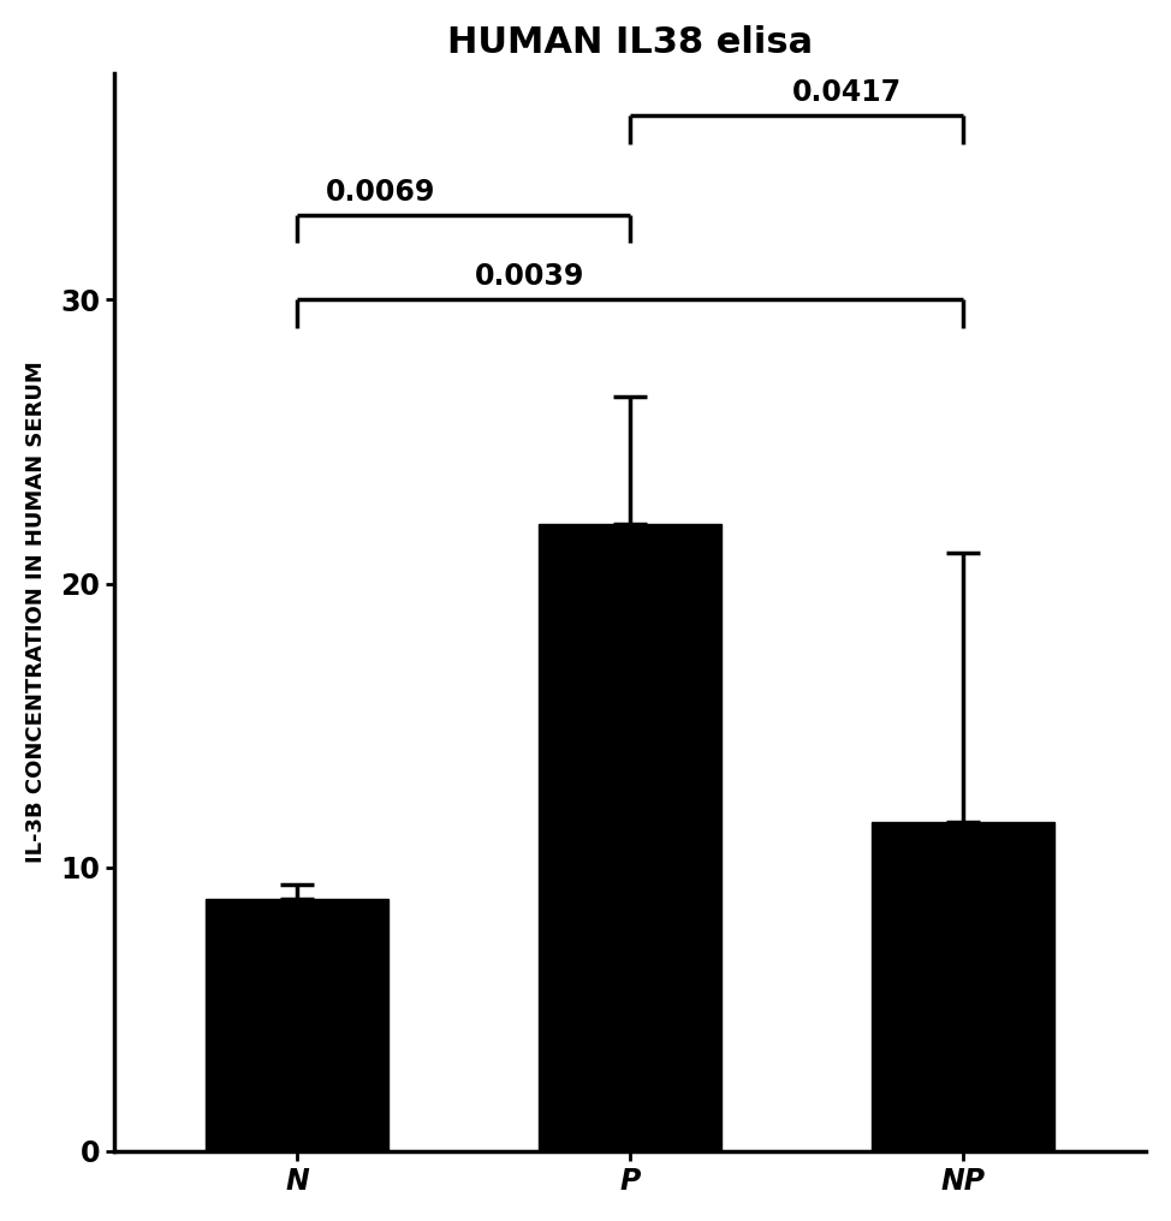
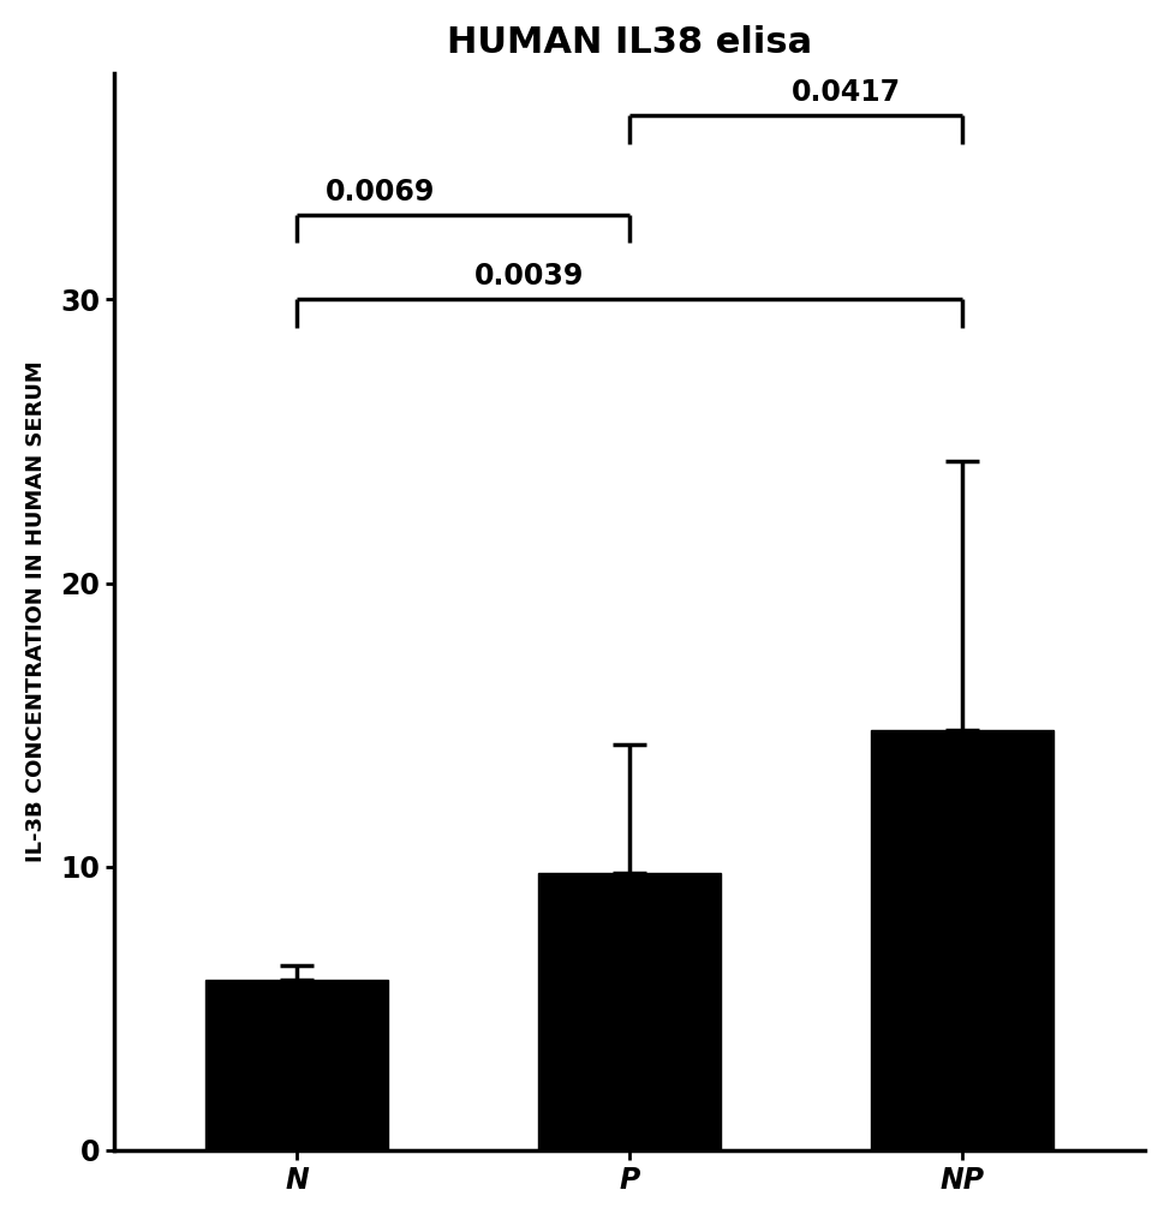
N: 8.9 -> 6.0
P: 22.1 -> 9.8
NP: 11.6 -> 14.8
